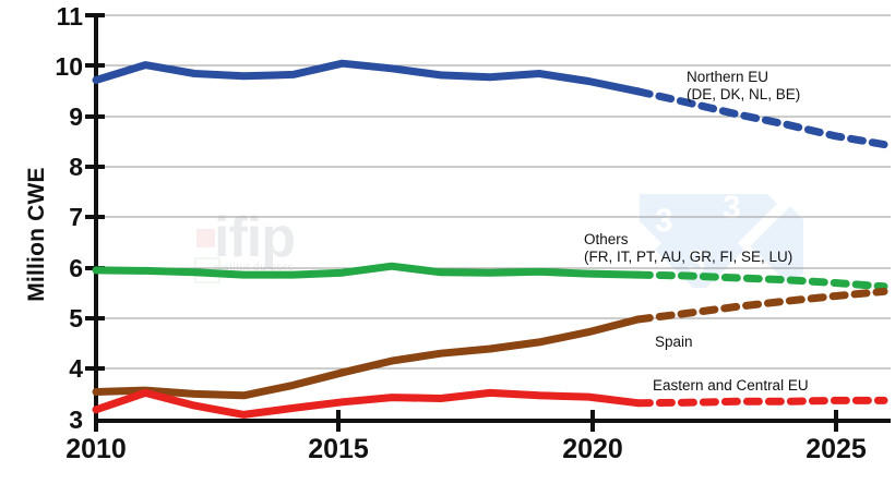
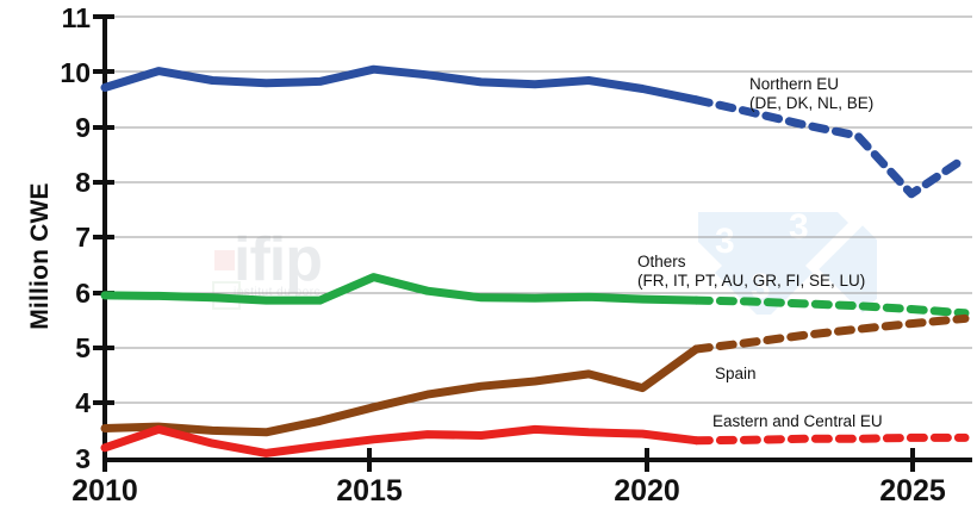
Others/2015: 5.9 -> 6.3
Spain/2020: 4.8 -> 4.3
Northern EU/2025: 8.6 -> 7.8
